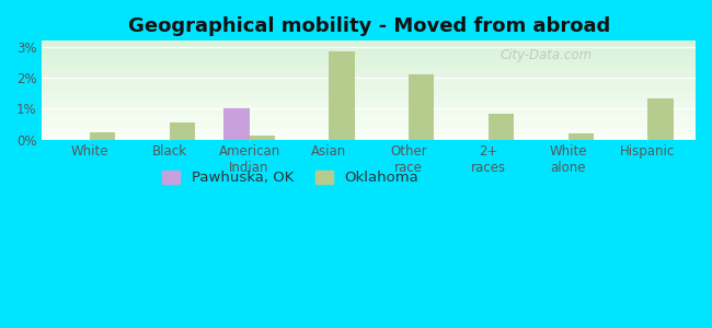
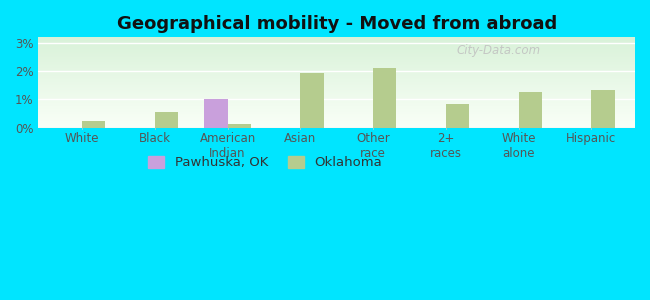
Oklahoma/Asian: 2.85% -> 1.95%
Oklahoma/White alone: 0.20% -> 1.25%
